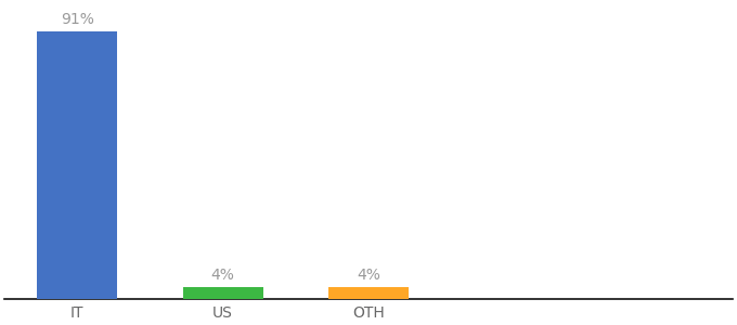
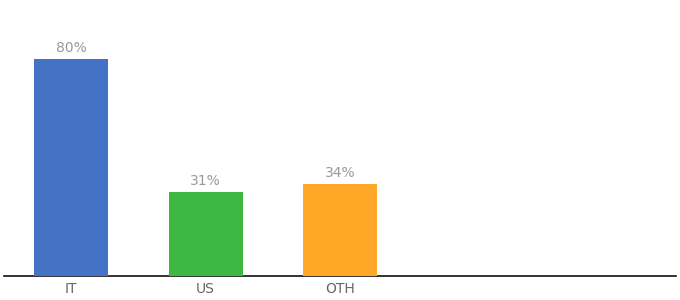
IT: 91% -> 80%
US: 4% -> 31%
OTH: 4% -> 34%
